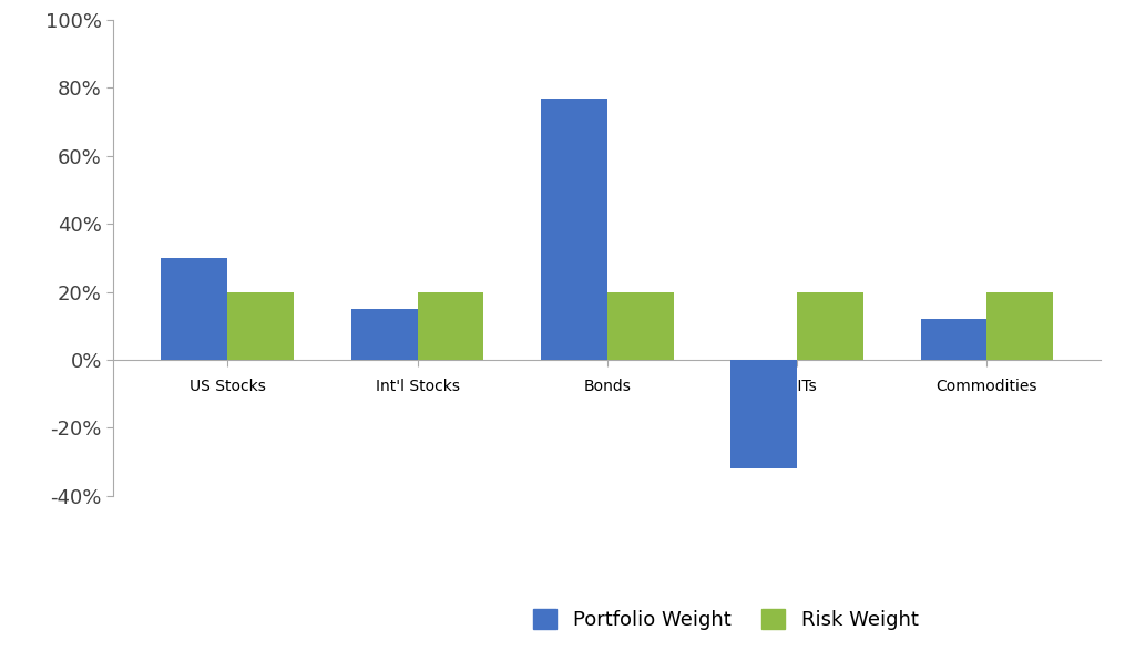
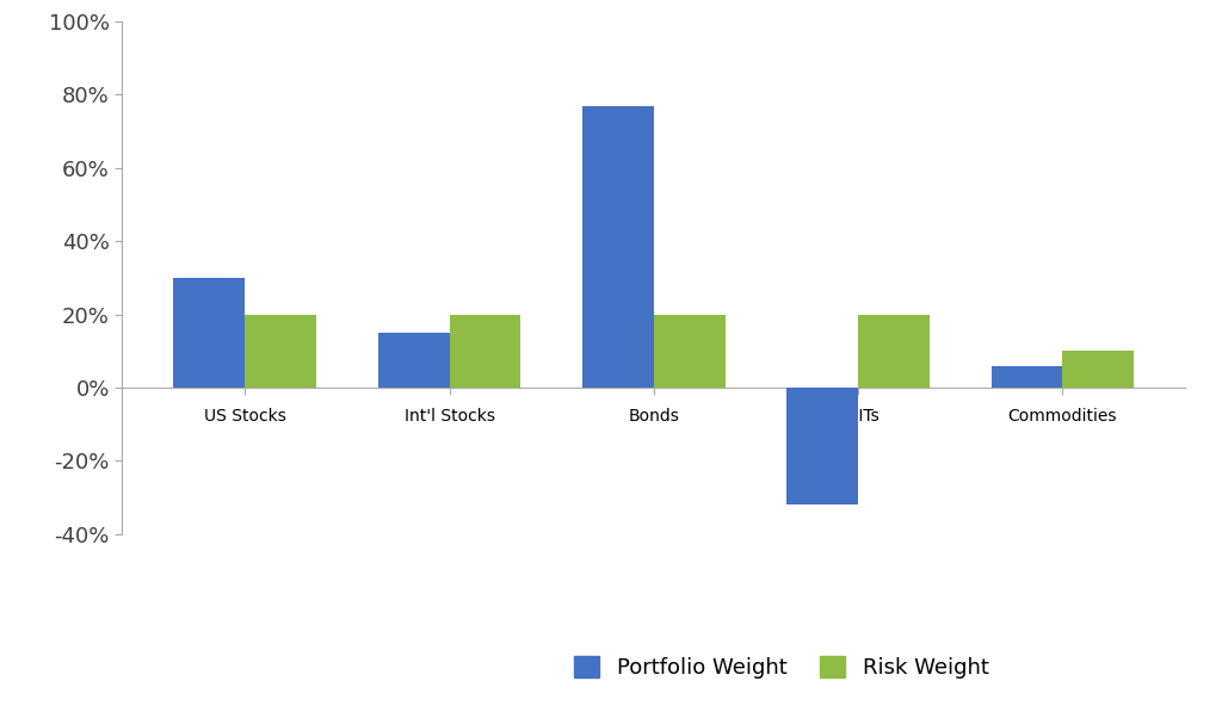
Portfolio Weight/Commodities: 12% -> 6%
Risk Weight/Commodities: 20% -> 10%
